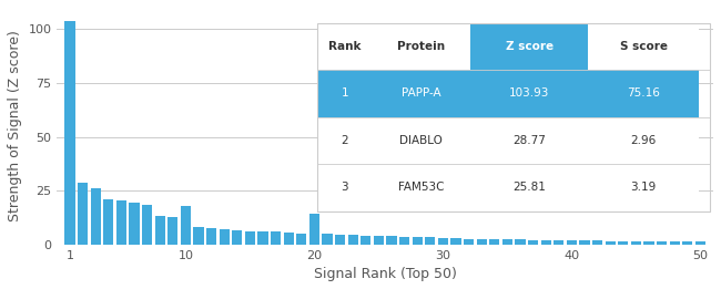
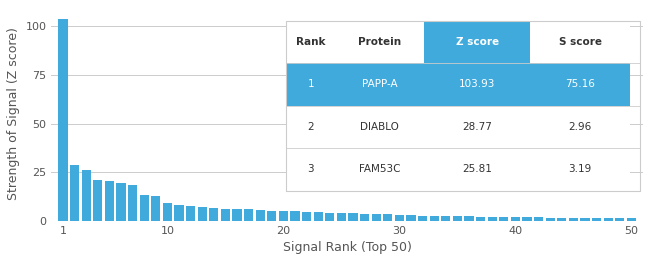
10: 18 -> 9
20: 14 -> 5
